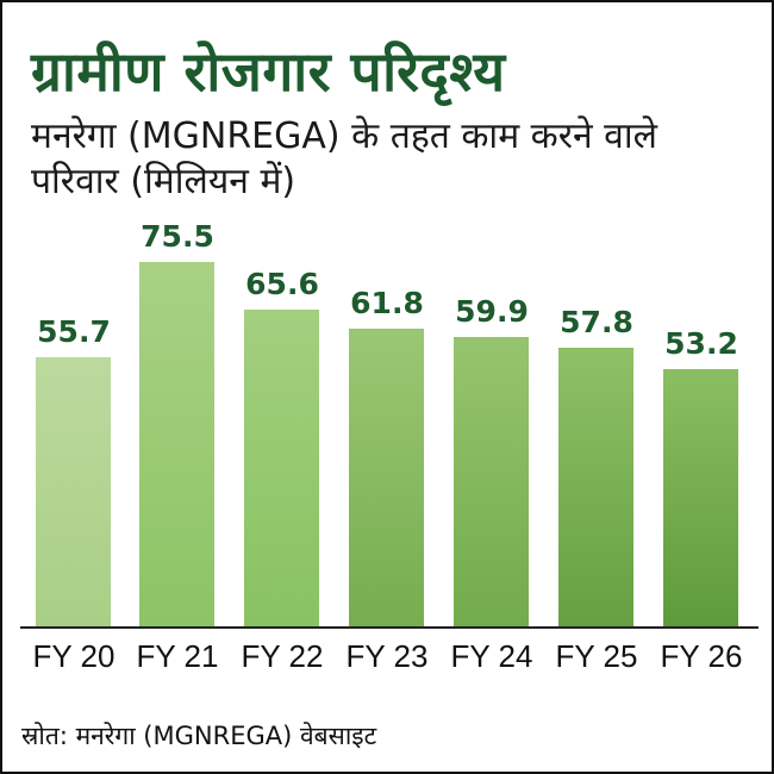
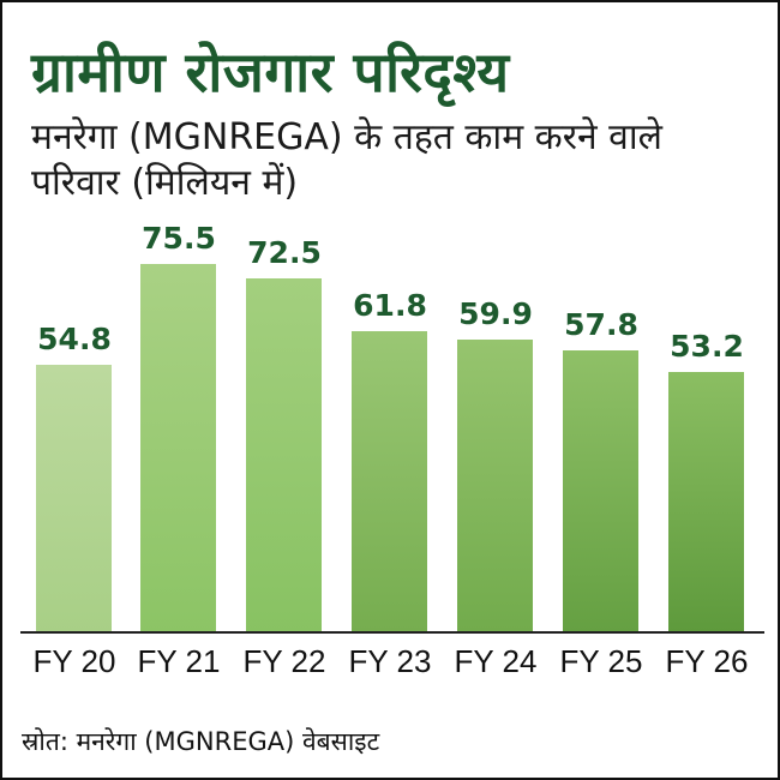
FY 20: 55.7 -> 54.8
FY 22: 65.6 -> 72.5
